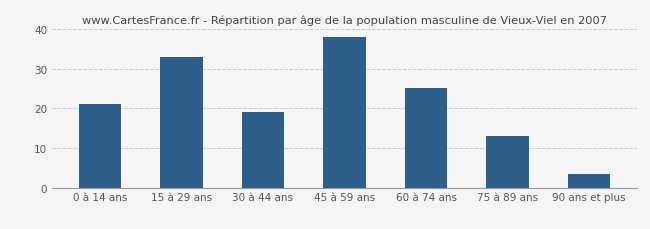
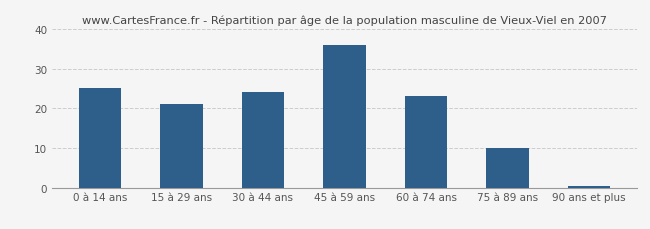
0 à 14 ans: 21.0 -> 25.0
15 à 29 ans: 33.0 -> 21.0
30 à 44 ans: 19.0 -> 24.0
45 à 59 ans: 38.0 -> 36.0
60 à 74 ans: 25.0 -> 23.0
75 à 89 ans: 13.0 -> 10.0
90 ans et plus: 3.5 -> 0.5
